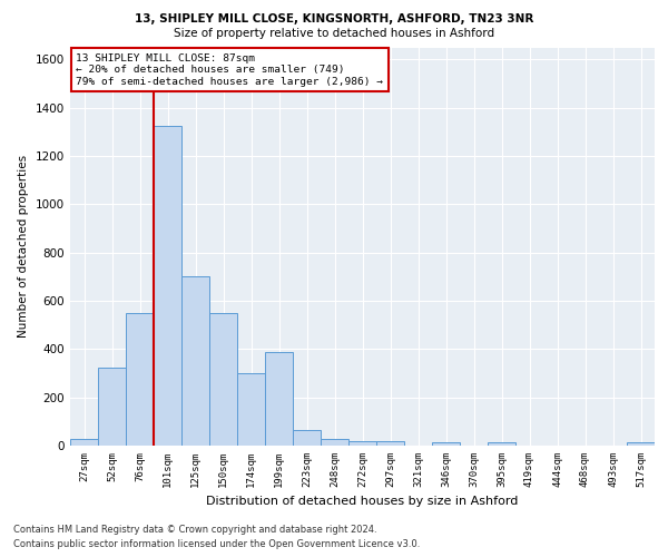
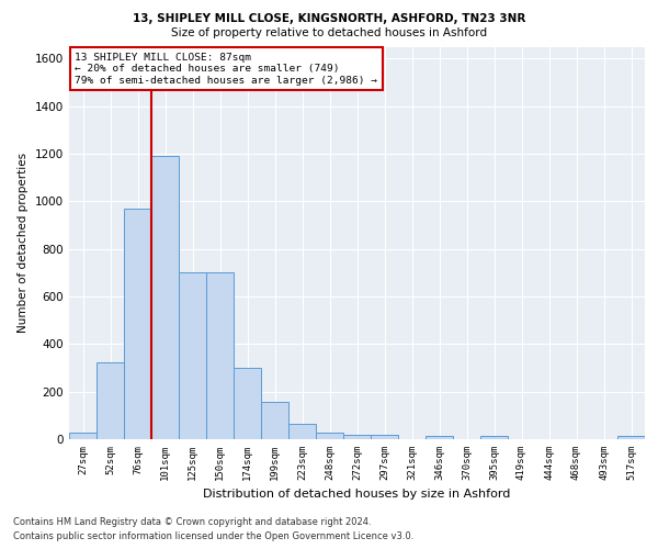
76sqm: 550 -> 970
101sqm: 1325 -> 1190
150sqm: 550 -> 700
199sqm: 390 -> 155
